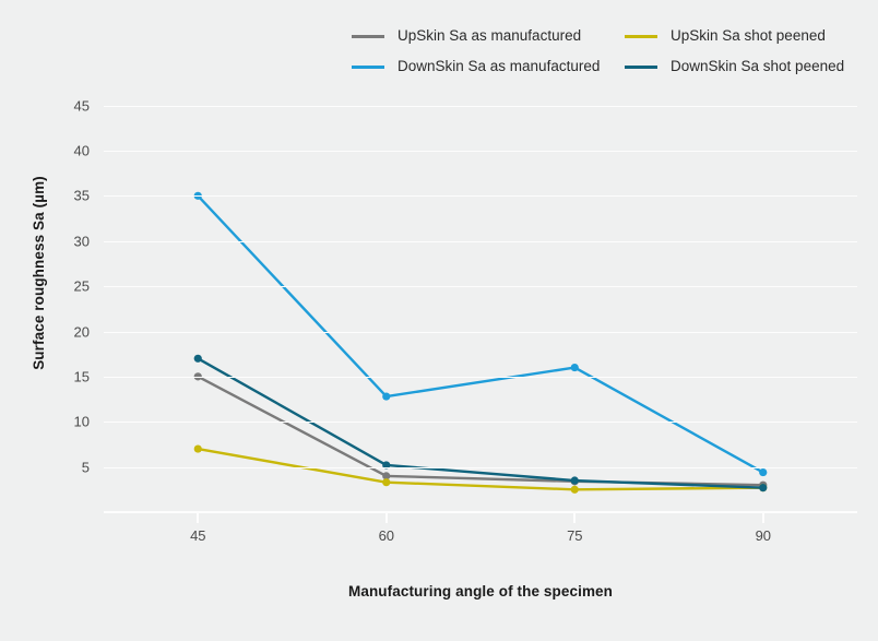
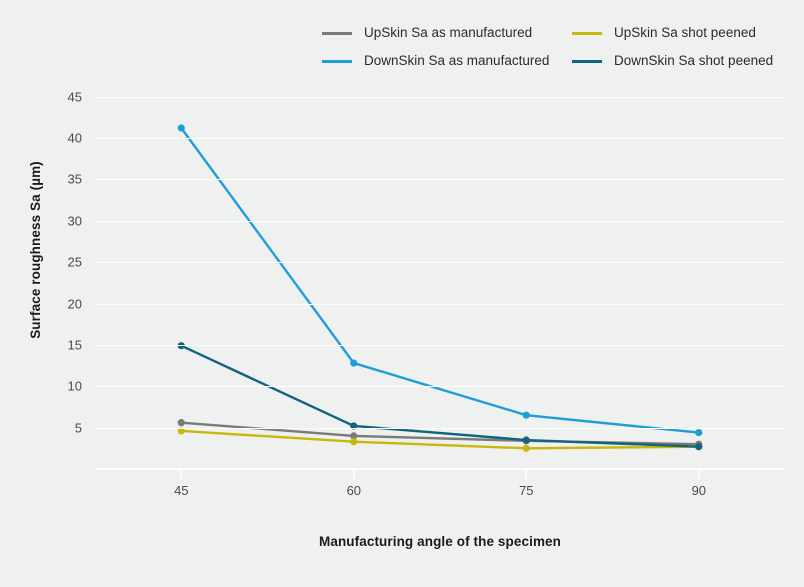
UpSkin Sa as manufactured/45: 15 -> 6
UpSkin Sa shot peened/45: 7 -> 5
DownSkin Sa as manufactured/45: 35 -> 41
DownSkin Sa shot peened/45: 17 -> 15
DownSkin Sa as manufactured/75: 16 -> 6
